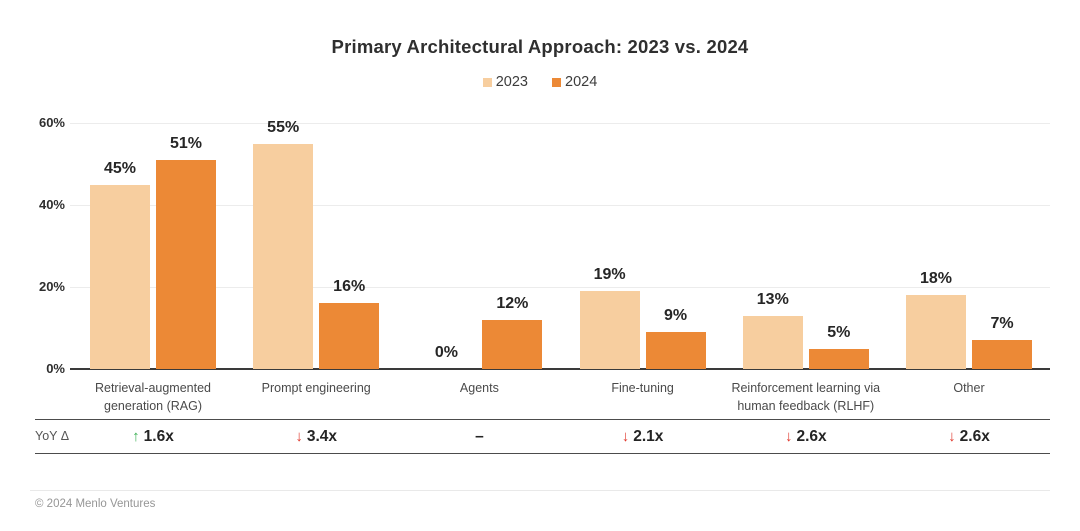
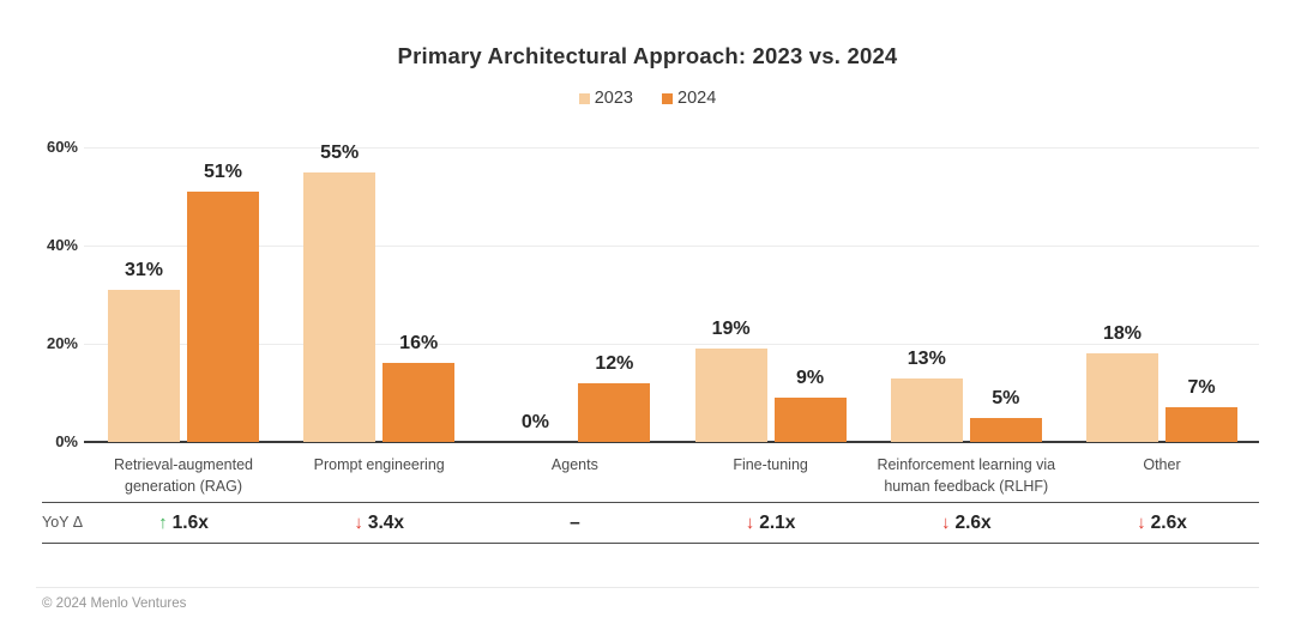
2023/Retrieval-augmented generation (RAG): 45% -> 31%
